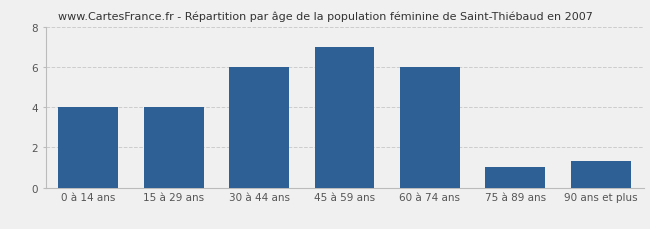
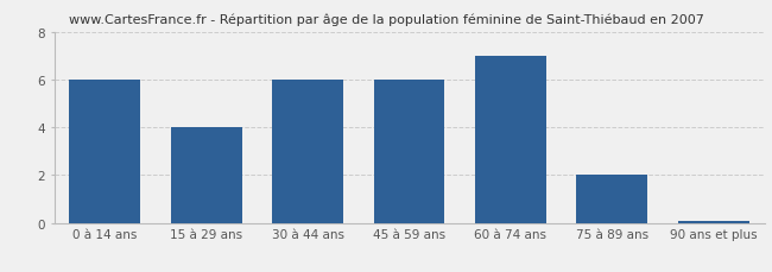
0 à 14 ans: 4.00 -> 6.00
45 à 59 ans: 7.00 -> 6.00
60 à 74 ans: 6.00 -> 7.00
75 à 89 ans: 1.00 -> 2.00
90 ans et plus: 1.30 -> 0.07
